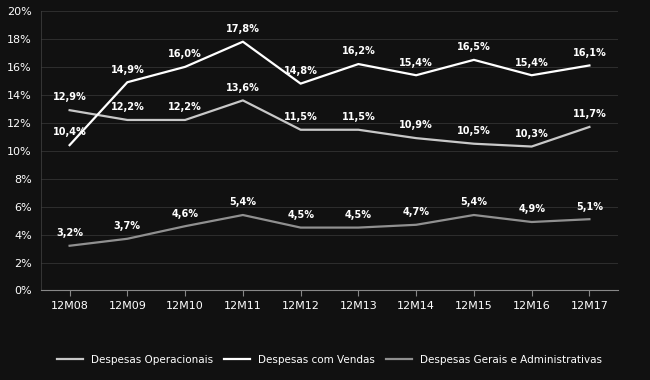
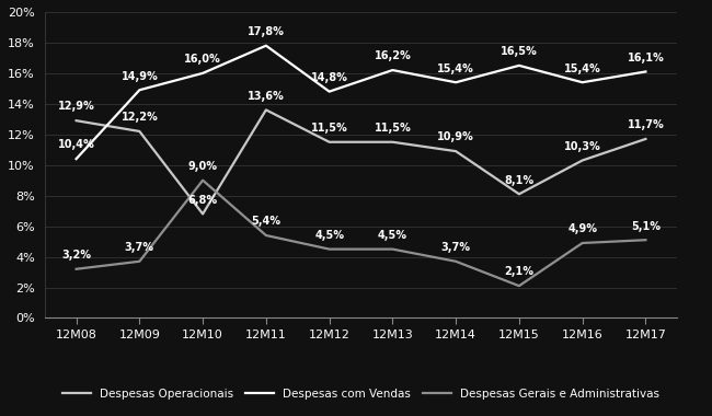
Despesas Operacionais/12M10: 12,2% -> 6,8%
Despesas Gerais e Administrativas/12M10: 4,6% -> 9,0%
Despesas Gerais e Administrativas/12M14: 4,7% -> 3,7%
Despesas Operacionais/12M15: 10,5% -> 8,1%
Despesas Gerais e Administrativas/12M15: 5,4% -> 2,1%
